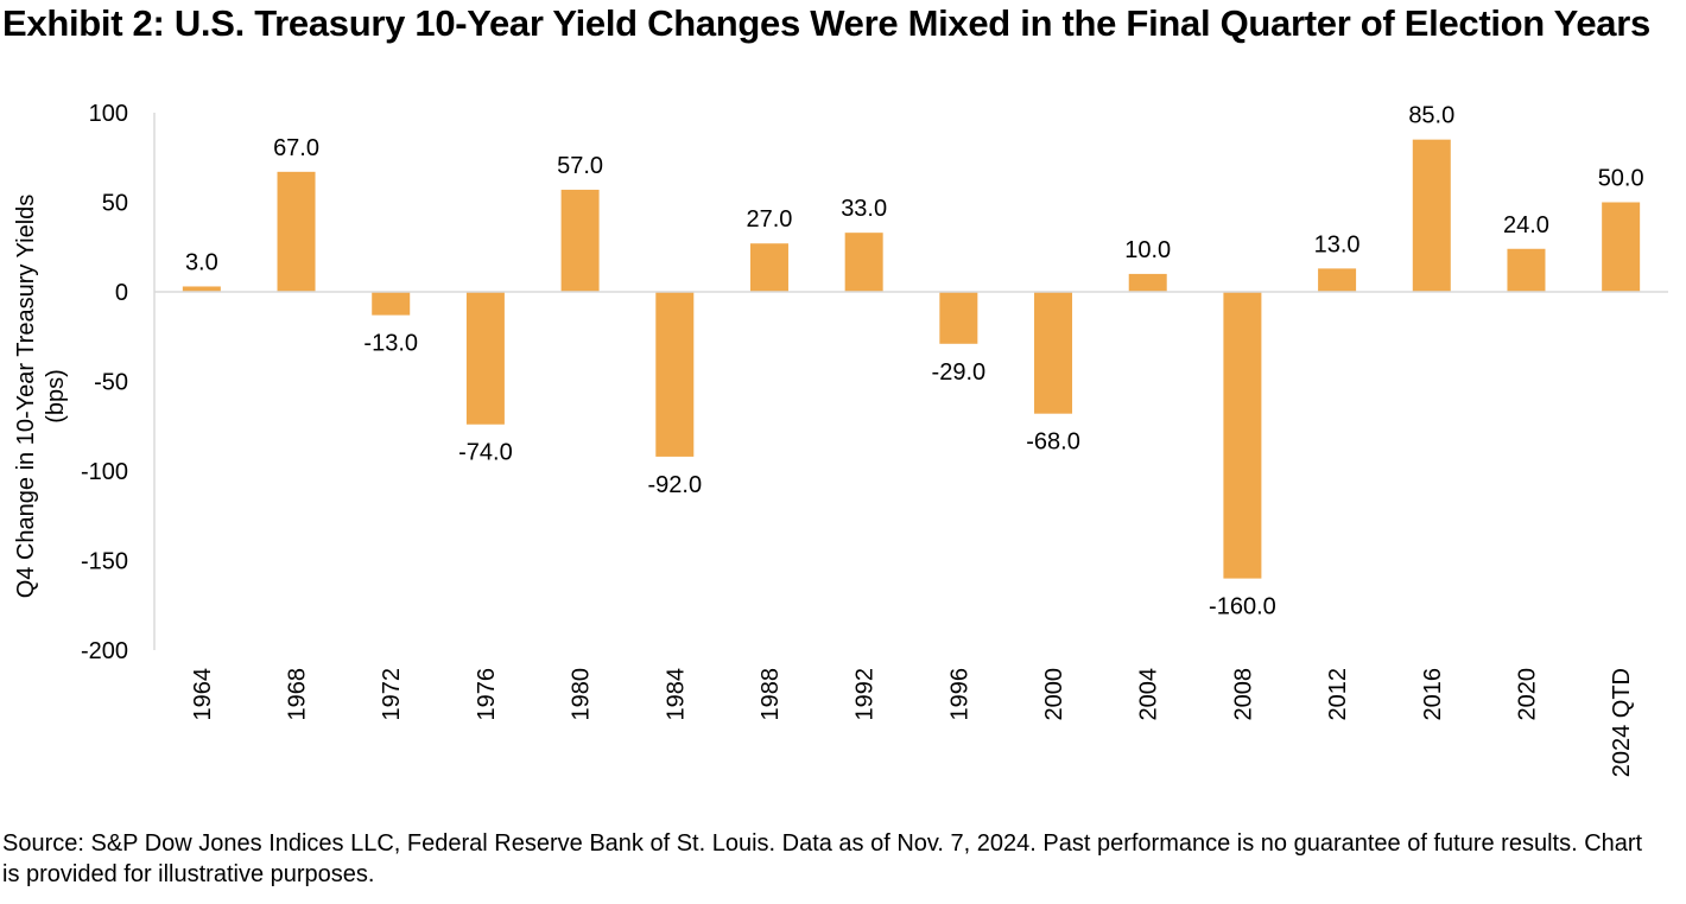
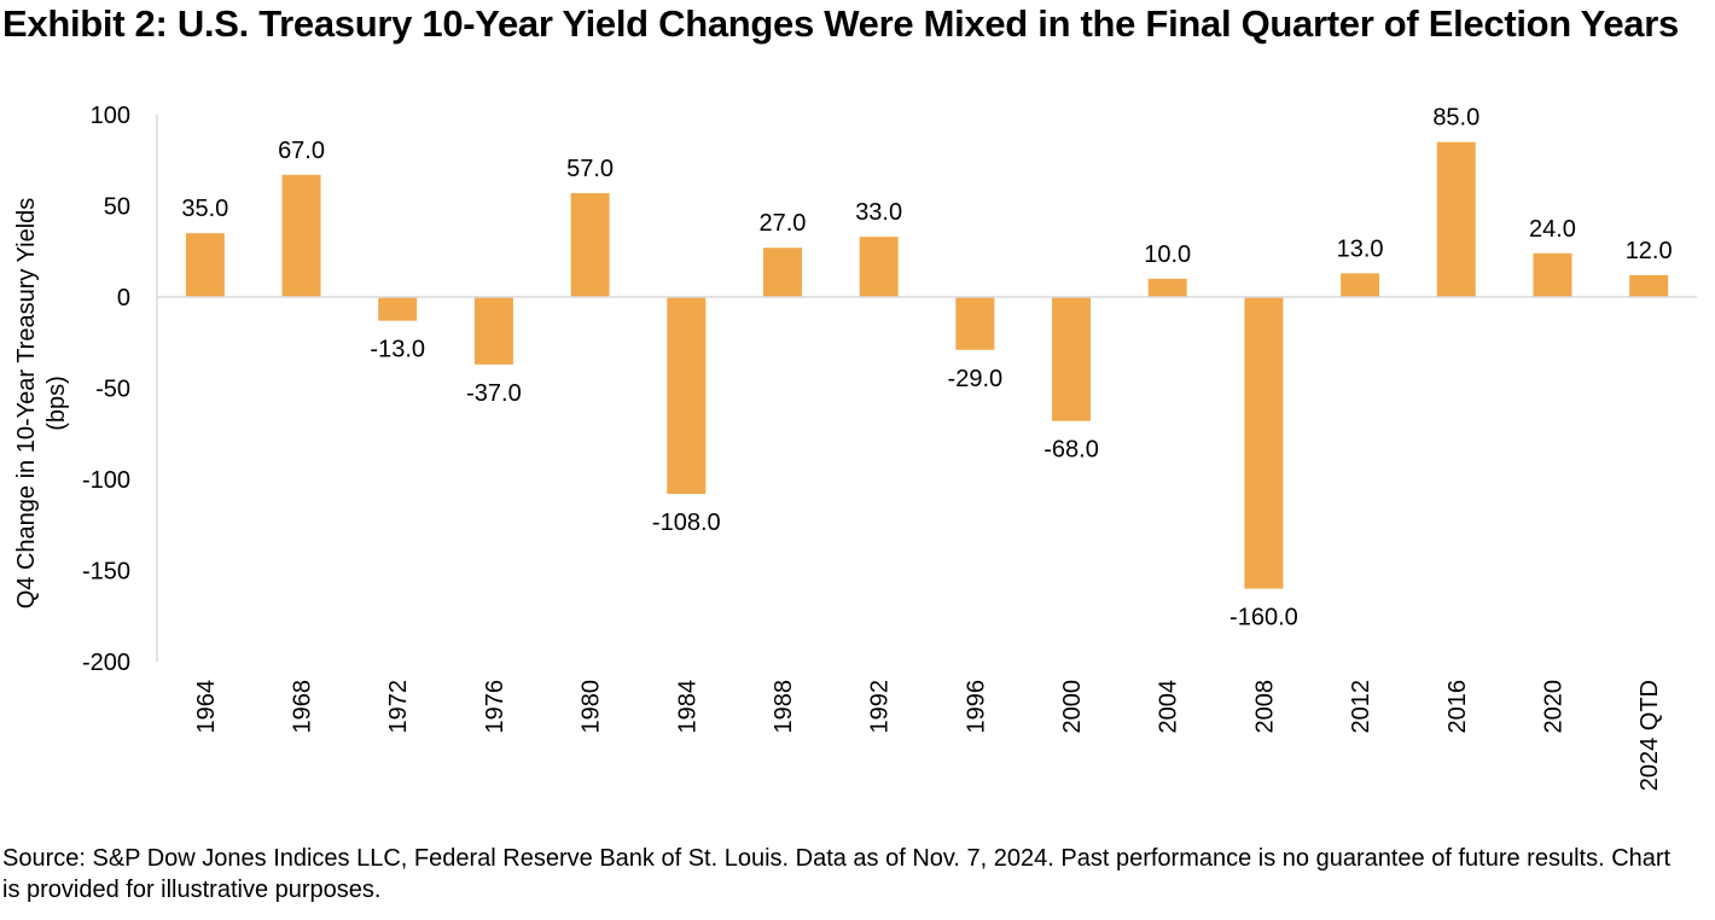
1964: 3.0 -> 35.0
1976: -74.0 -> -37.0
1984: -92.0 -> -108.0
2024 QTD: 50.0 -> 12.0
